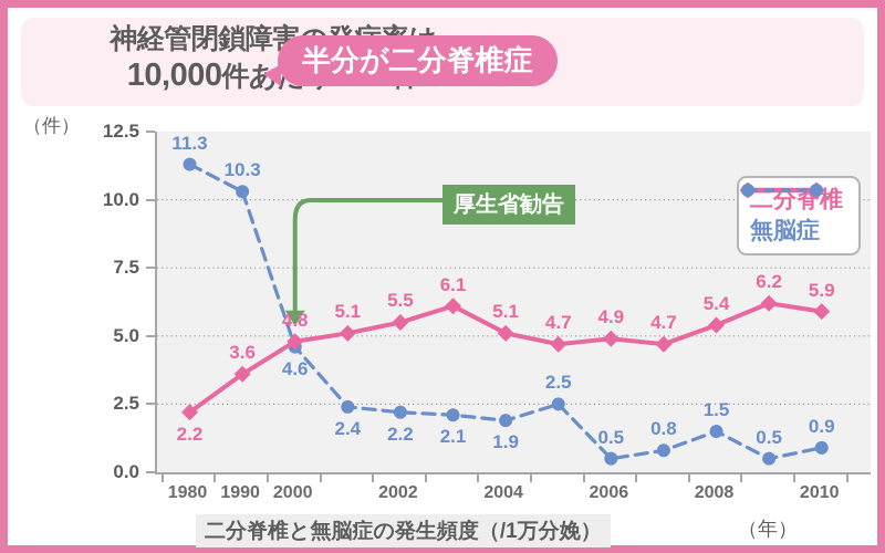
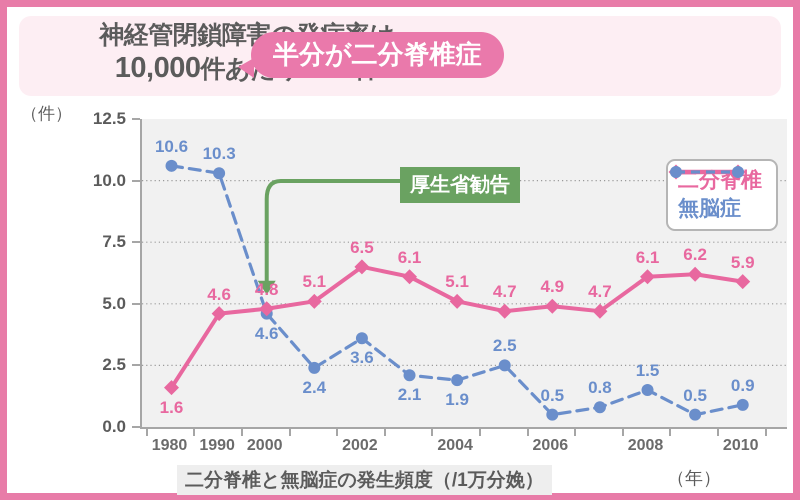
二分脊椎/1980: 2.2 -> 1.6
無脳症/1980: 11.3 -> 10.6
二分脊椎/1990: 3.6 -> 4.6
二分脊椎/2002: 5.5 -> 6.5
無脳症/2002: 2.2 -> 3.6
二分脊椎/2008: 5.4 -> 6.1
